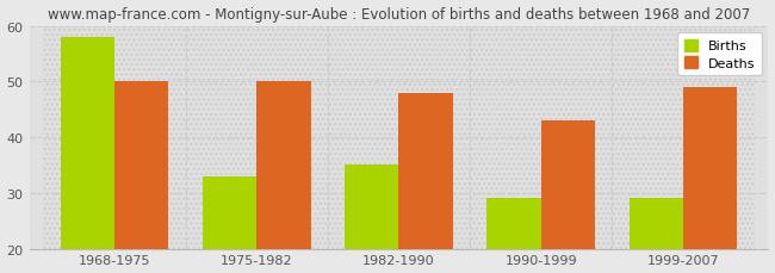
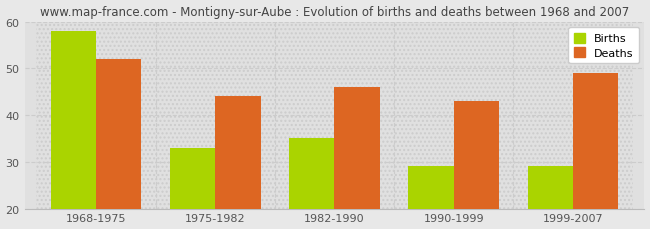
Deaths/1968-1975: 50 -> 52
Deaths/1975-1982: 50 -> 44
Deaths/1982-1990: 48 -> 46
